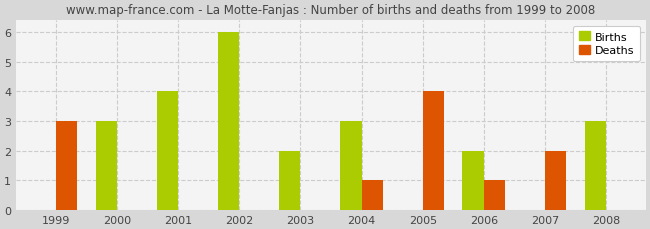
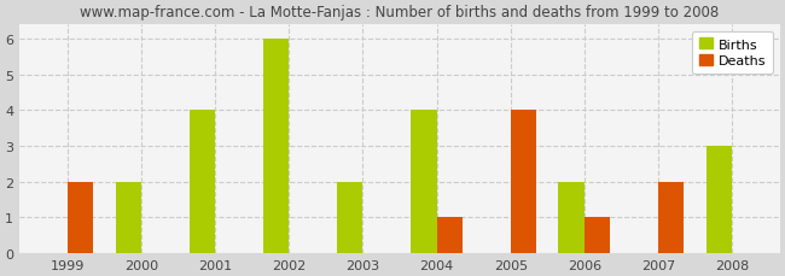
Deaths/1999: 3 -> 2
Births/2000: 3 -> 2
Births/2004: 3 -> 4
